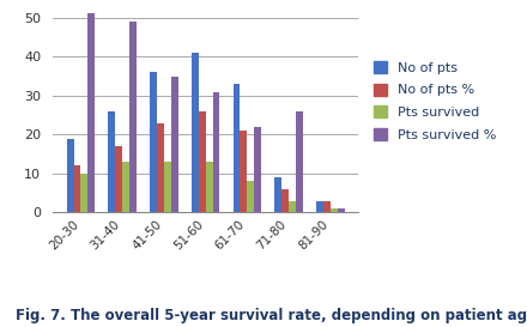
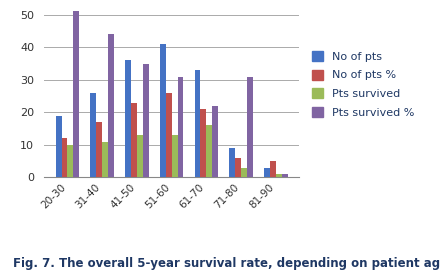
Pts survived/31-40: 13 -> 11
Pts survived %/31-40: 49 -> 44
Pts survived/61-70: 8 -> 16
Pts survived %/71-80: 26 -> 31
No of pts %/81-90: 3 -> 5
